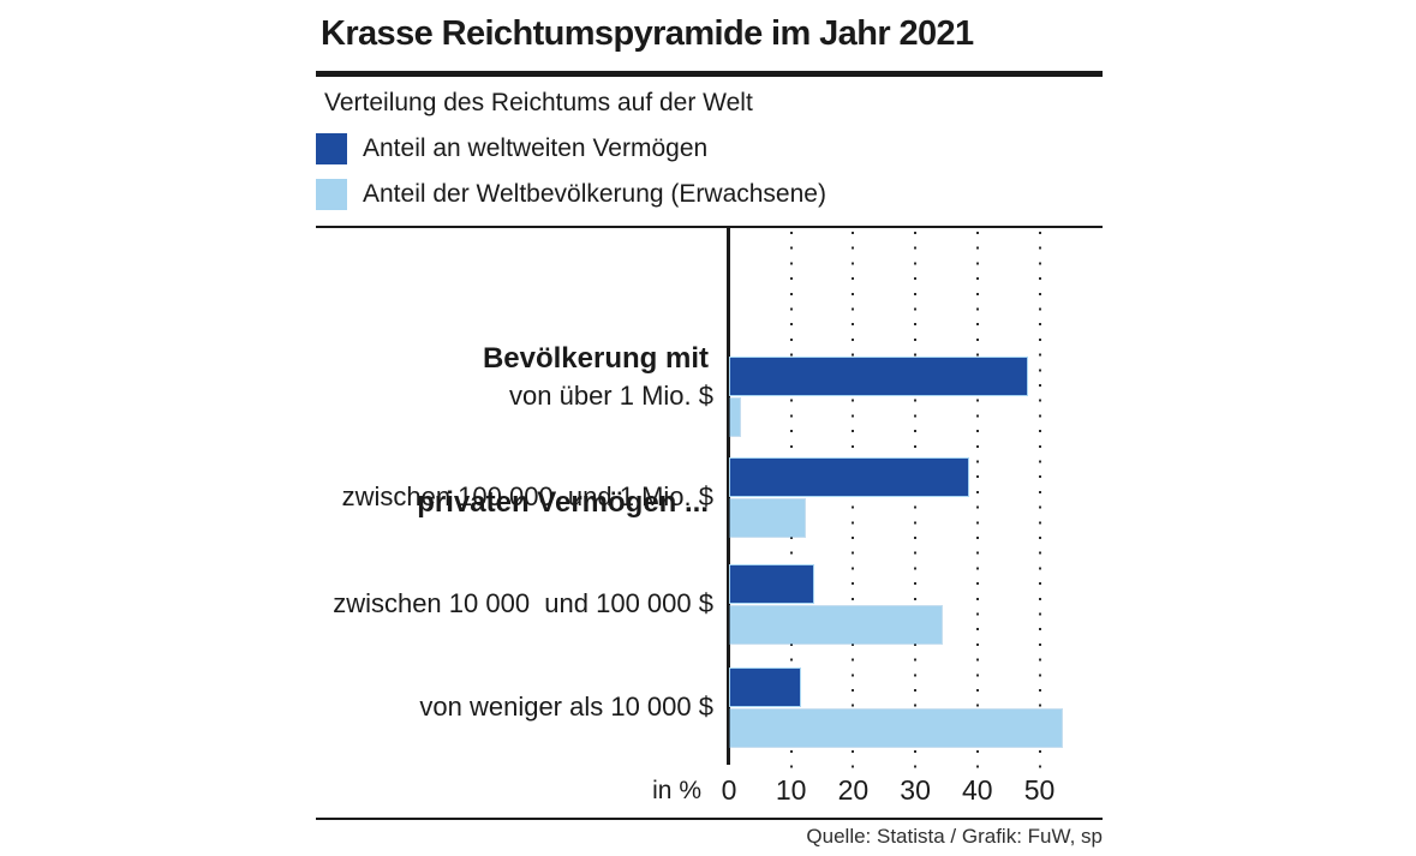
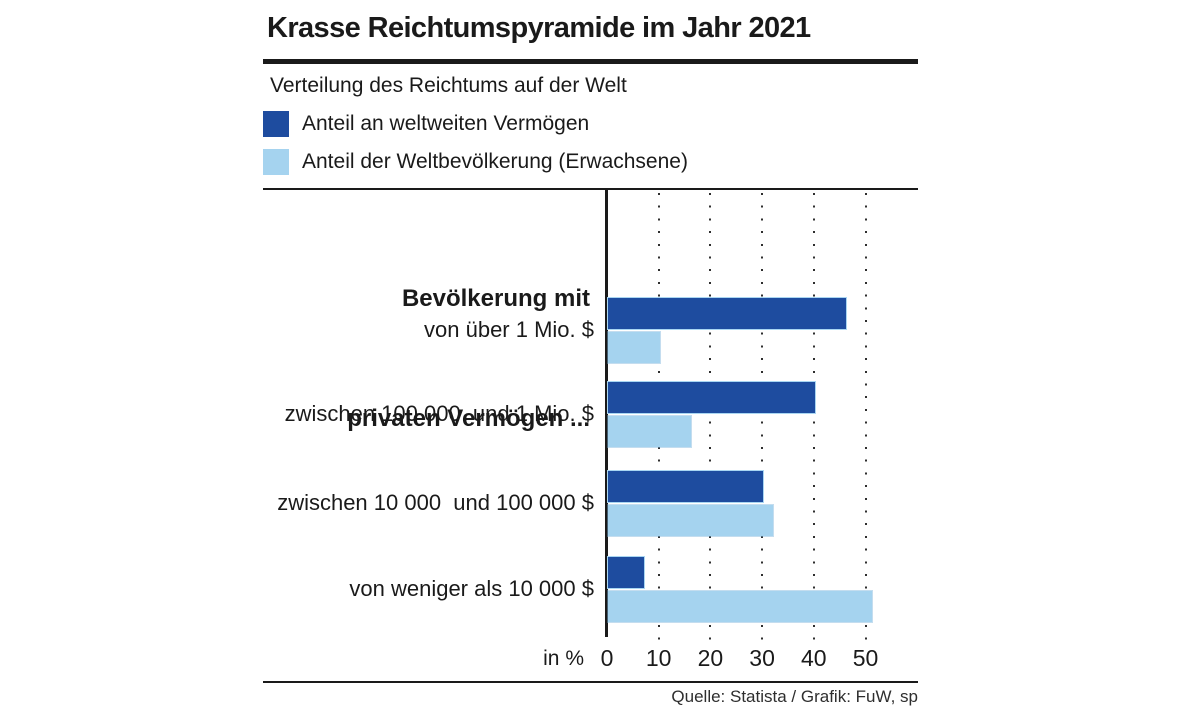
Anteil an weltweiten Vermögen/von über 1 Mio. $: 48 -> 46
Anteil der Weltbevölkerung (Erwachsene)/von über 1 Mio. $: 2 -> 10
Anteil an weltweiten Vermögen/zwischen 100 000 und 1 Mio. $: 38 -> 40
Anteil der Weltbevölkerung (Erwachsene)/zwischen 100 000 und 1 Mio. $: 12 -> 16
Anteil an weltweiten Vermögen/zwischen 10 000 und 100 000 $: 13 -> 30
Anteil der Weltbevölkerung (Erwachsene)/zwischen 10 000 und 100 000 $: 34 -> 32
Anteil an weltweiten Vermögen/von weniger als 10 000 $: 11 -> 7
Anteil der Weltbevölkerung (Erwachsene)/von weniger als 10 000 $: 53 -> 51
